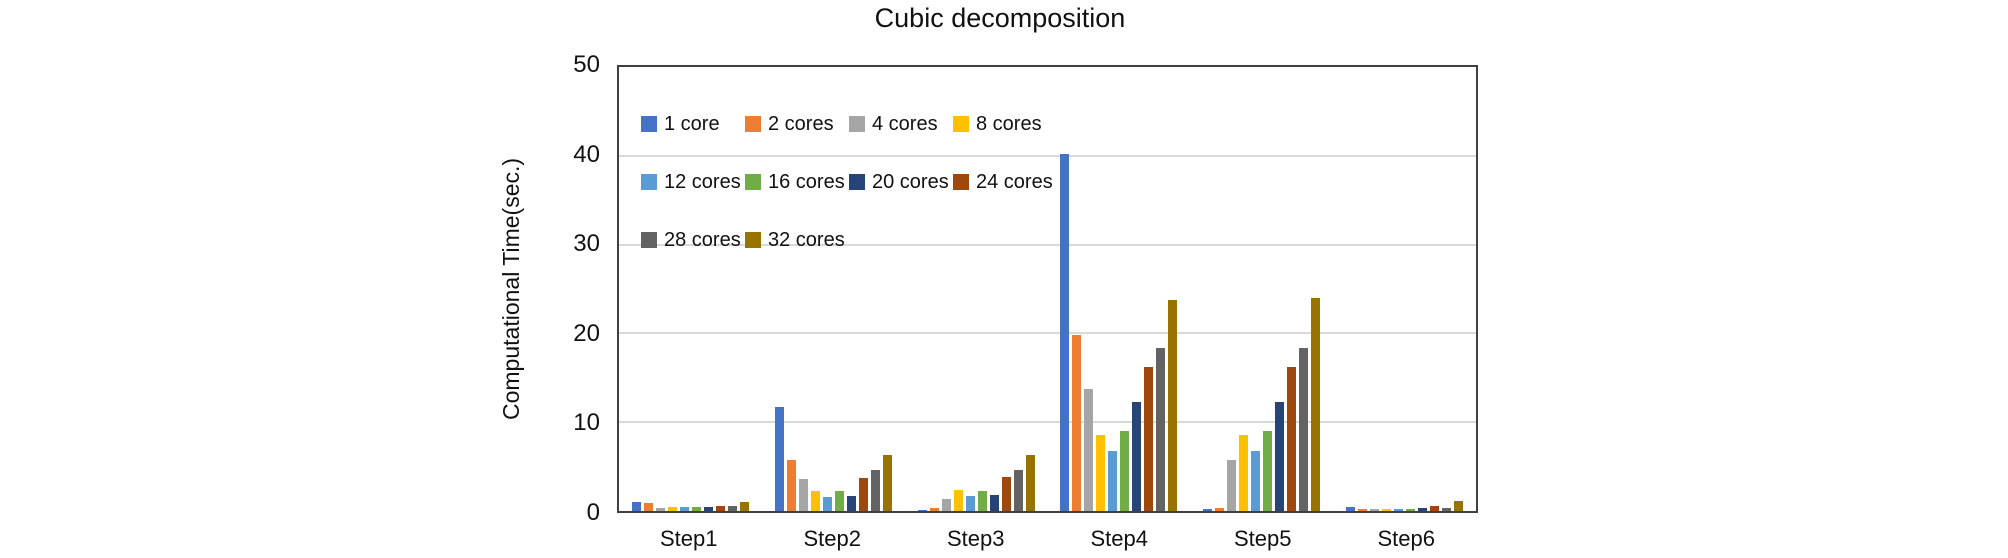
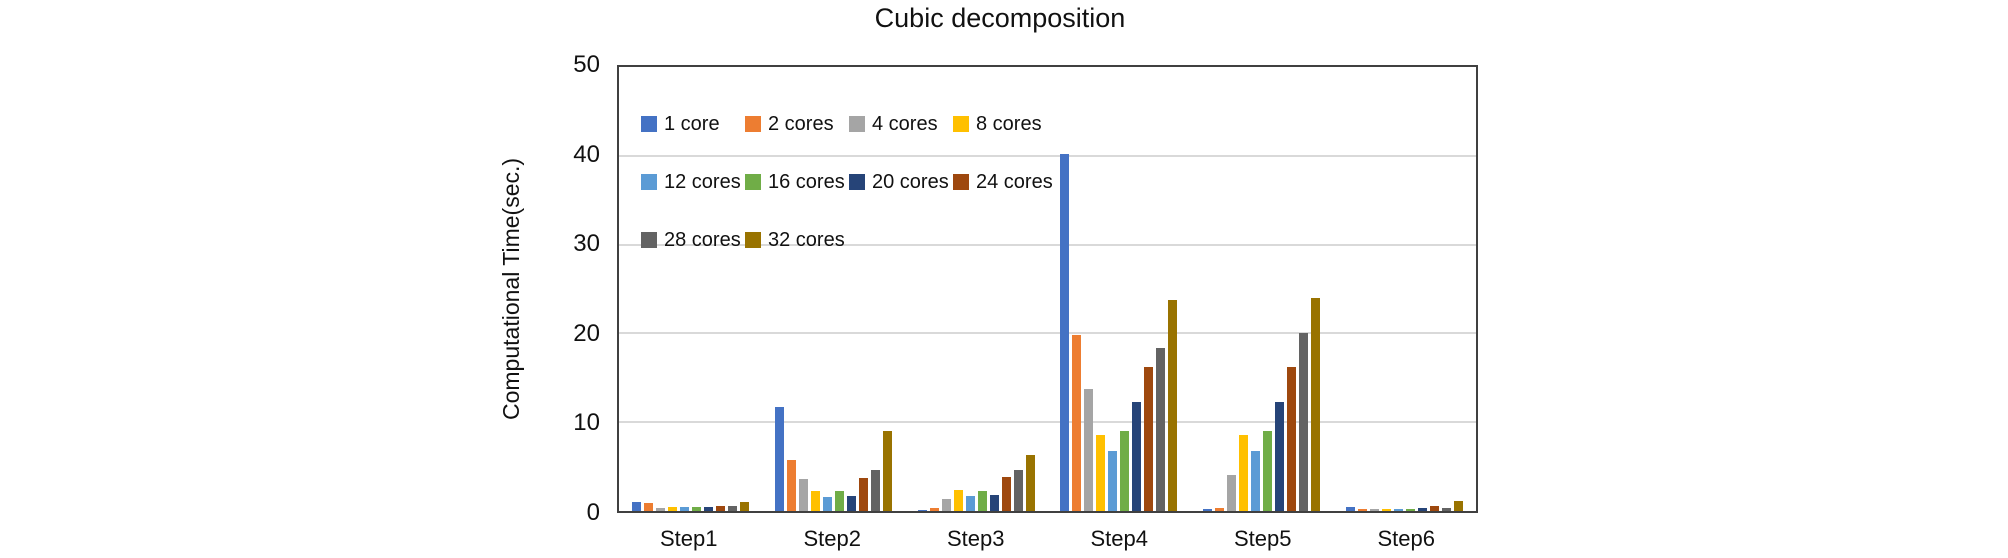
32 cores/Step2: 6 -> 9
4 cores/Step5: 6 -> 4
28 cores/Step5: 18 -> 20
